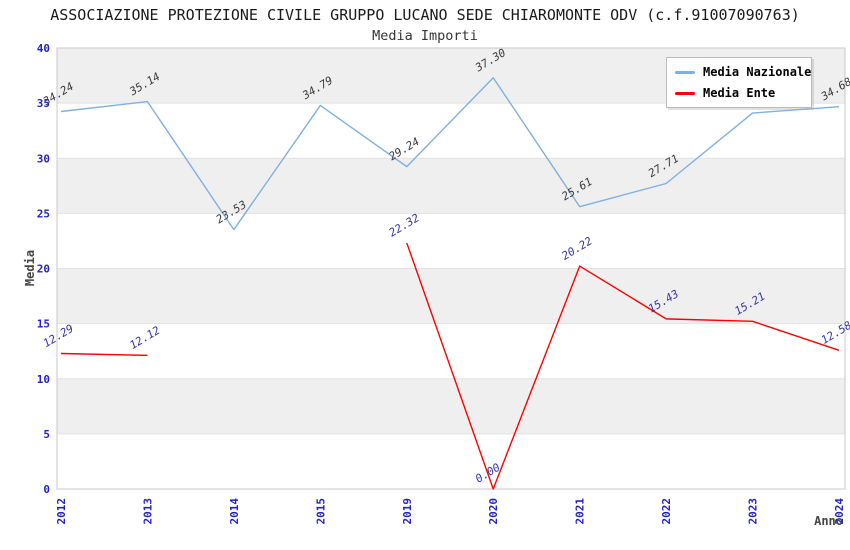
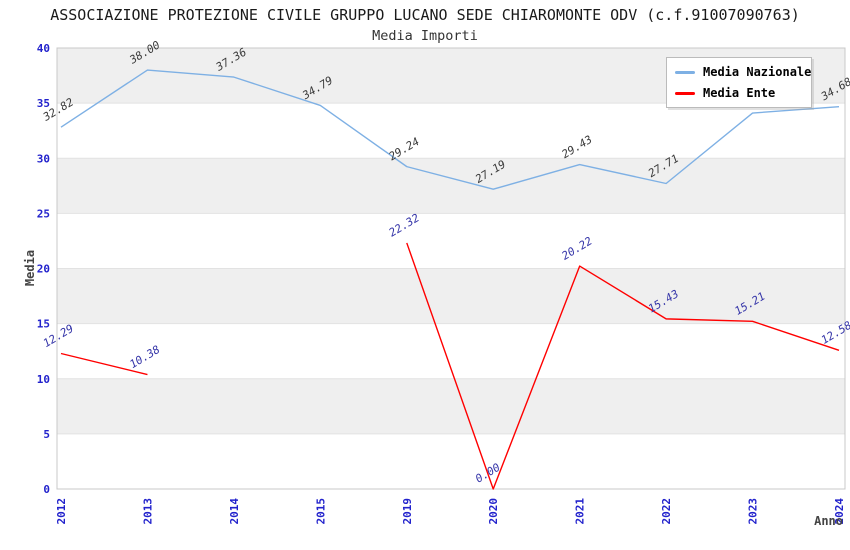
Media Nazionale/2012: 34.24 -> 32.82
Media Nazionale/2013: 35.14 -> 38.00
Media Ente/2013: 12.12 -> 10.38
Media Nazionale/2014: 23.53 -> 37.36
Media Nazionale/2020: 37.30 -> 27.19
Media Nazionale/2021: 25.61 -> 29.43
